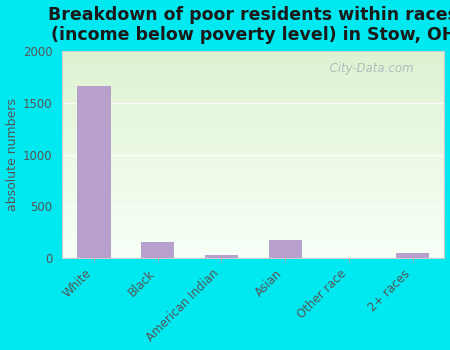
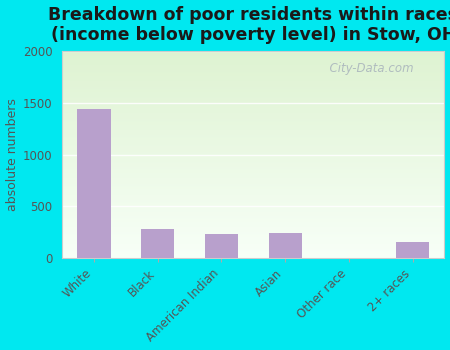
White: 1670 -> 1440
Black: 150 -> 280
American Indian: 20 -> 230
Asian: 180 -> 240
2+ races: 50 -> 150
